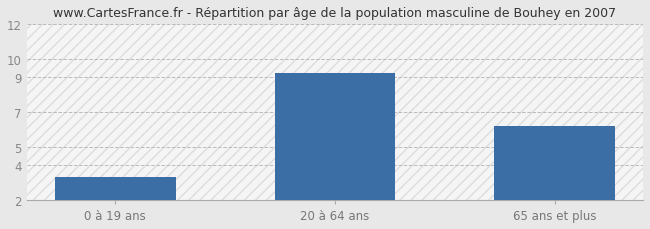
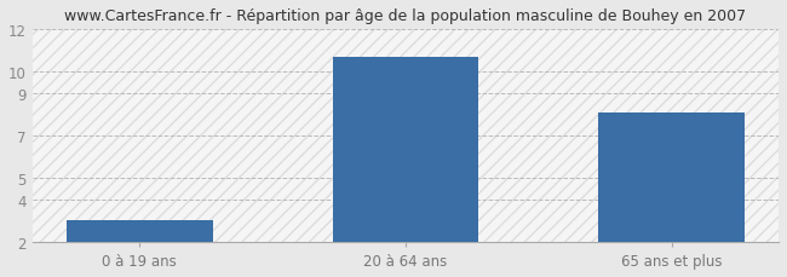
0 à 19 ans: 3.3 -> 3.0
20 à 64 ans: 9.2 -> 10.7
65 ans et plus: 6.2 -> 8.1
